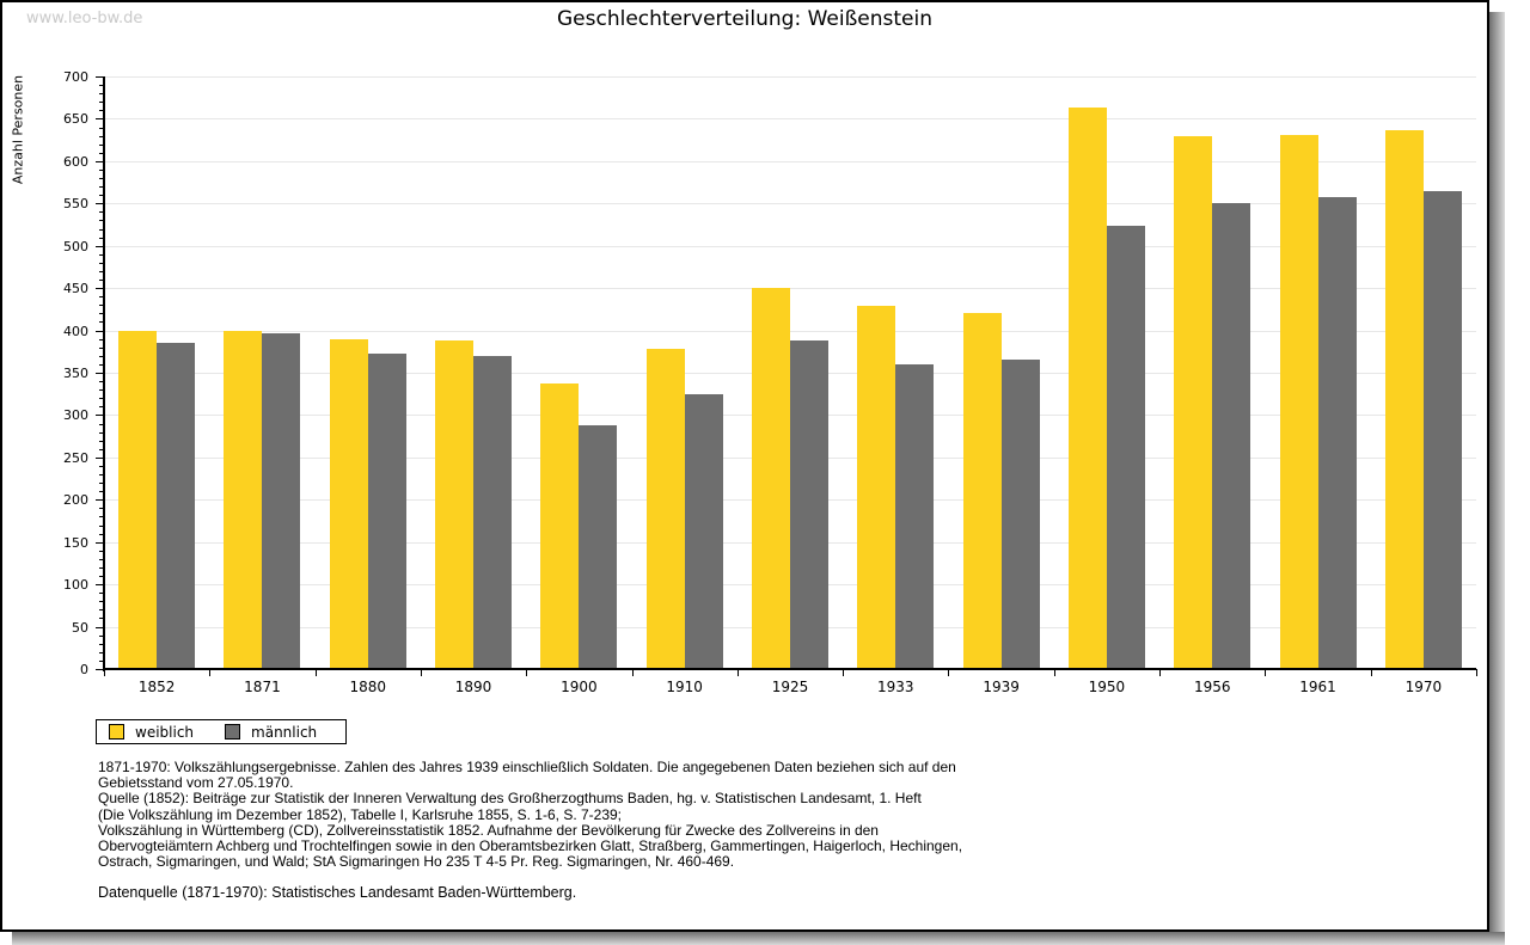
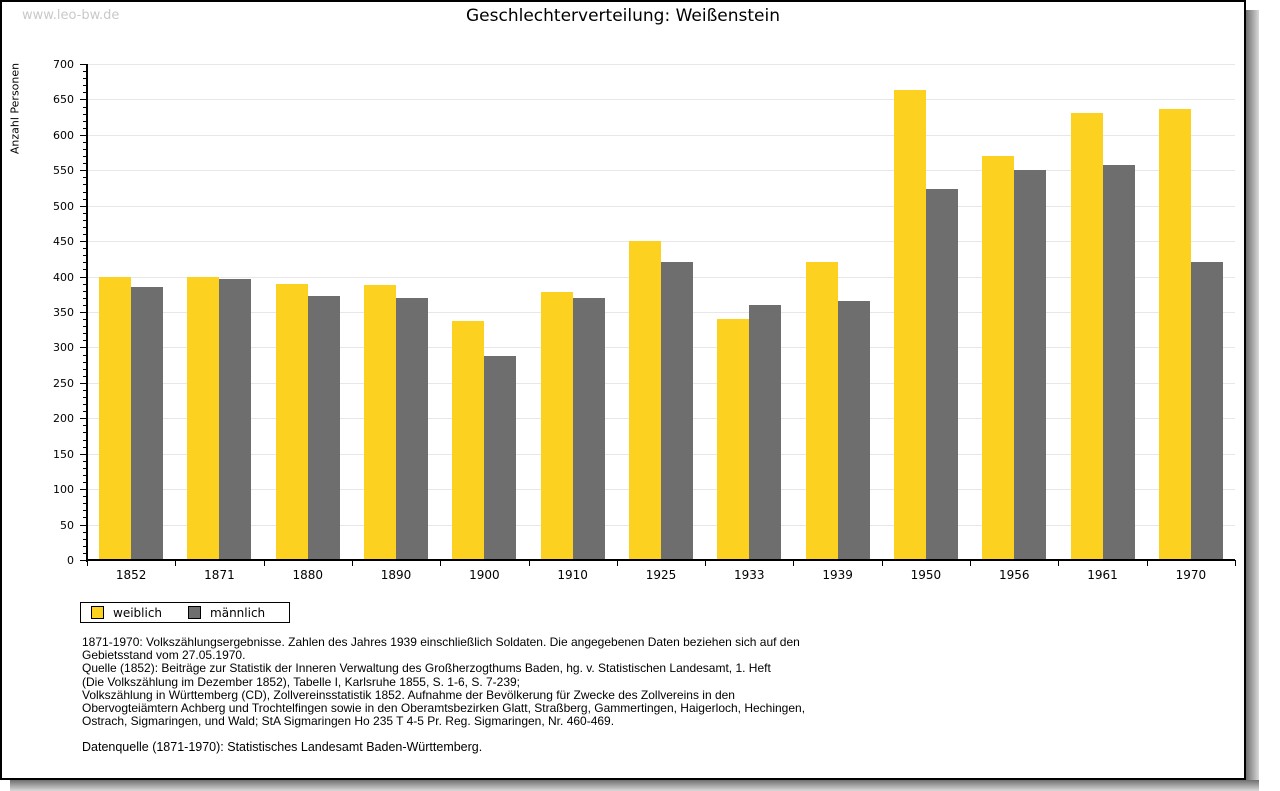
männlich/1910: 320 -> 370
männlich/1925: 390 -> 420
weiblich/1933: 430 -> 340
weiblich/1956: 630 -> 570
männlich/1970: 560 -> 420
